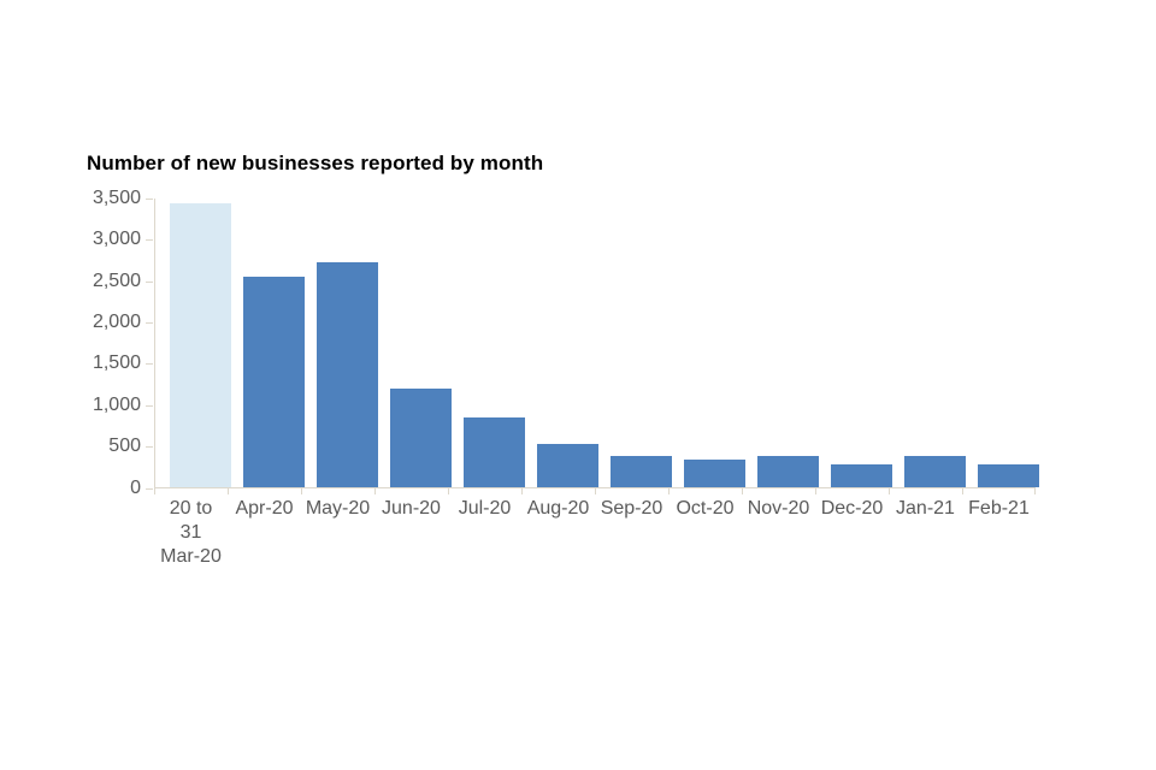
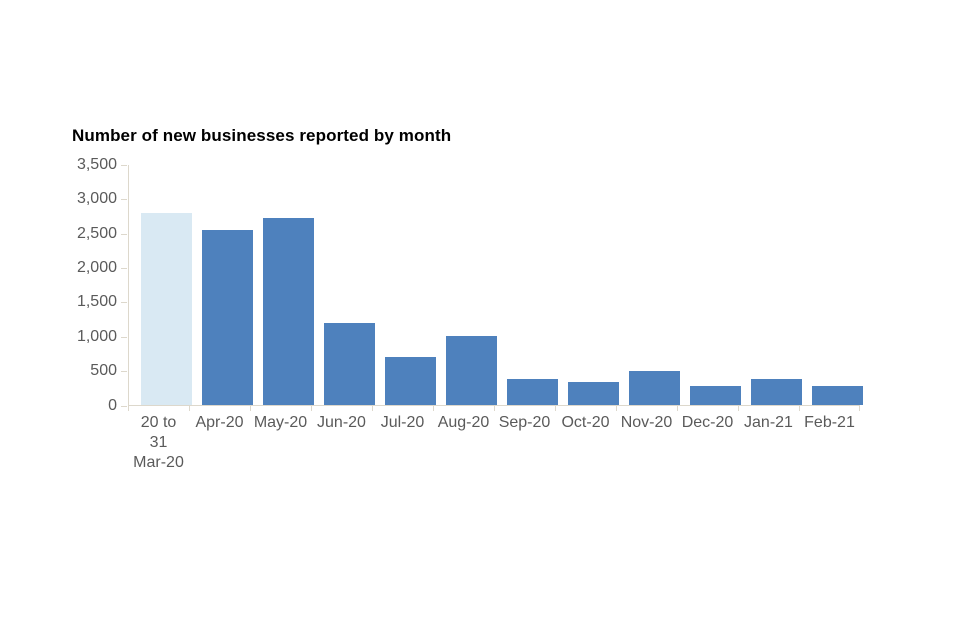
20 to 31 Mar-20: 3400 -> 2800
Jul-20: 800 -> 700
Aug-20: 500 -> 1000
Nov-20: 400 -> 500
